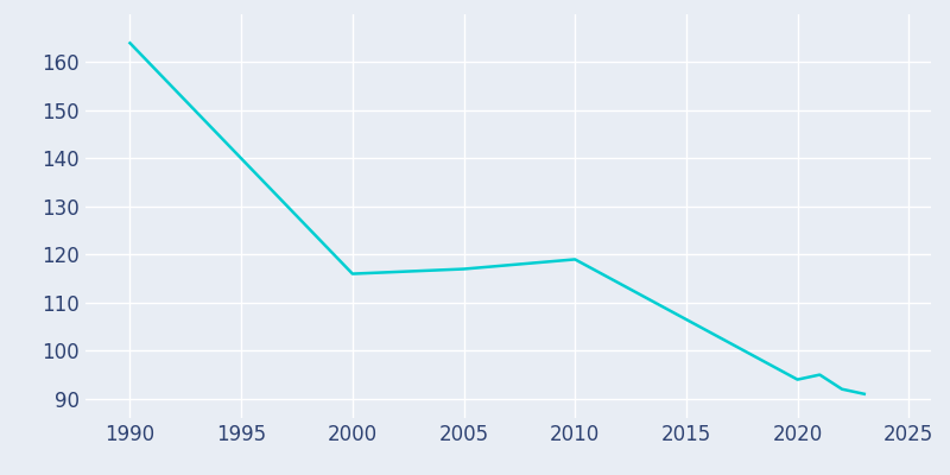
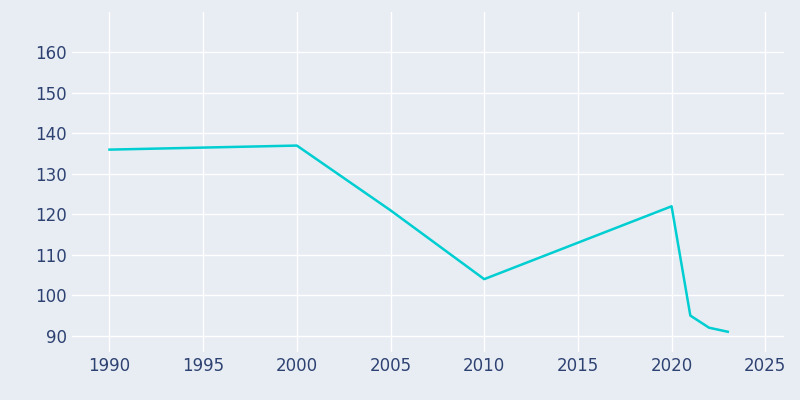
1990: 164 -> 136
2000: 116 -> 137
2005: 117 -> 121
2010: 119 -> 104
2020: 94 -> 122
